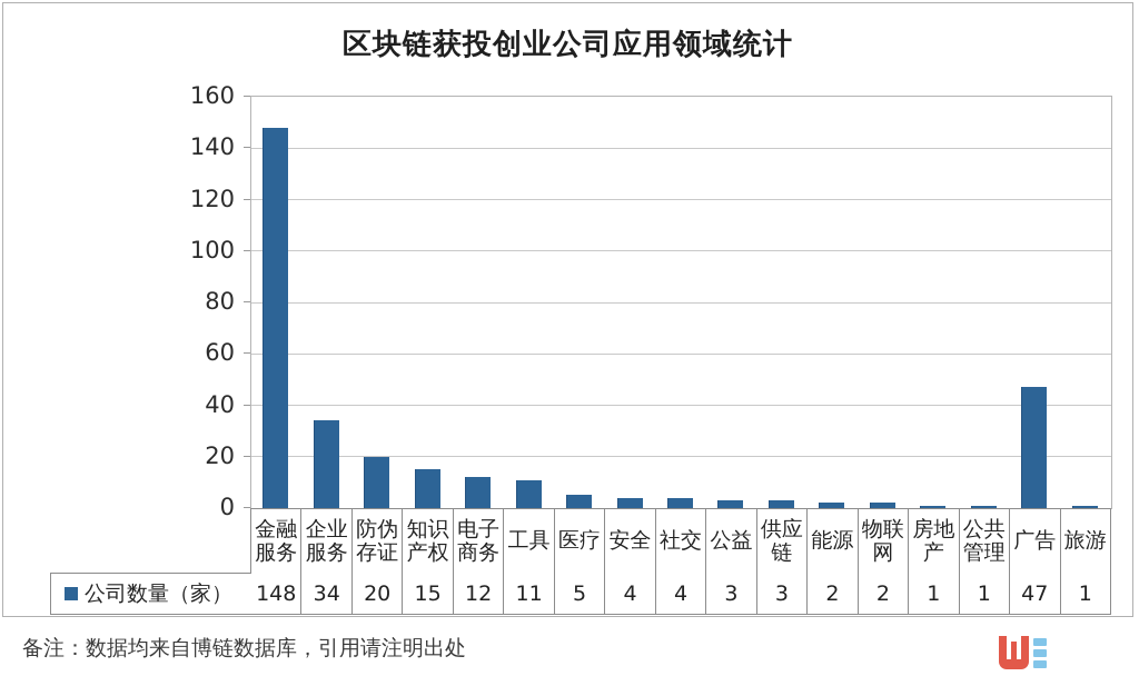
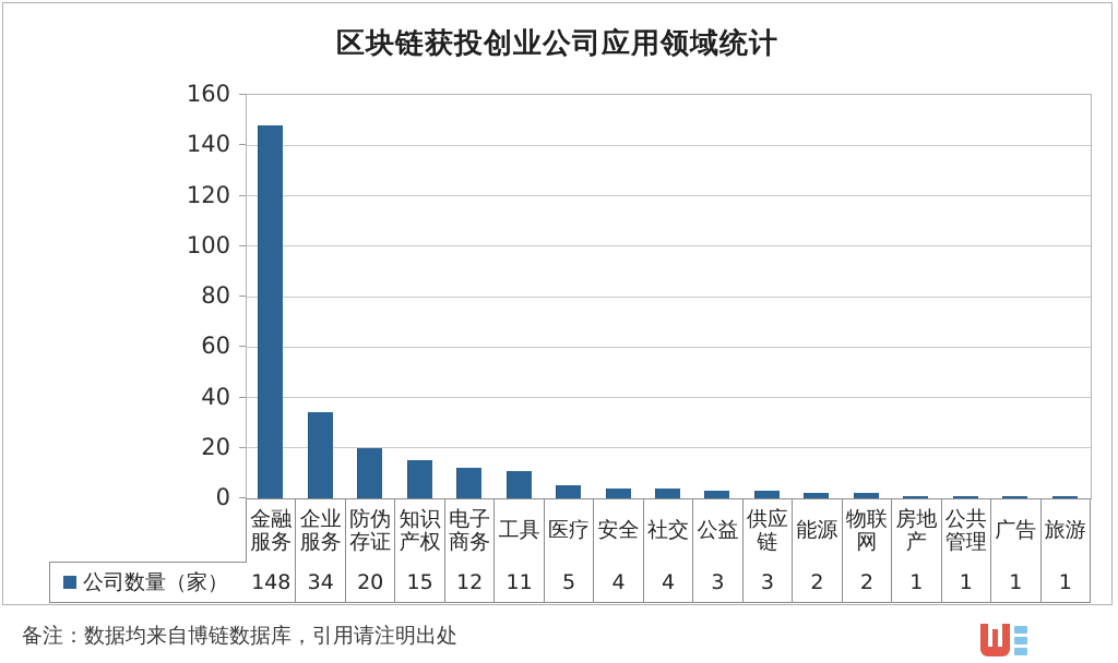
广告: 47 -> 1
